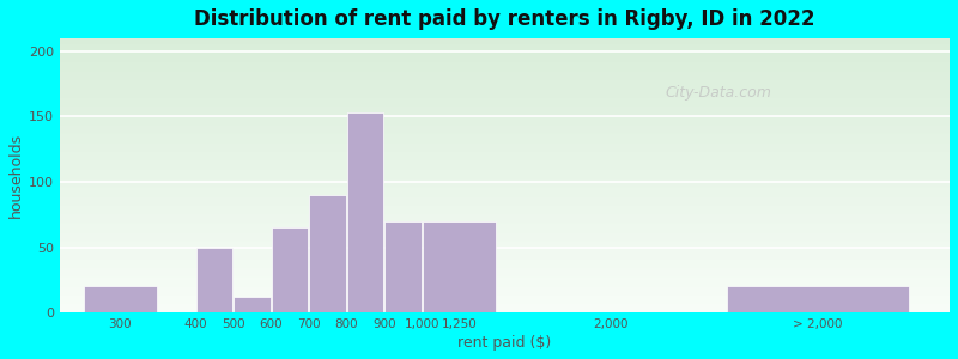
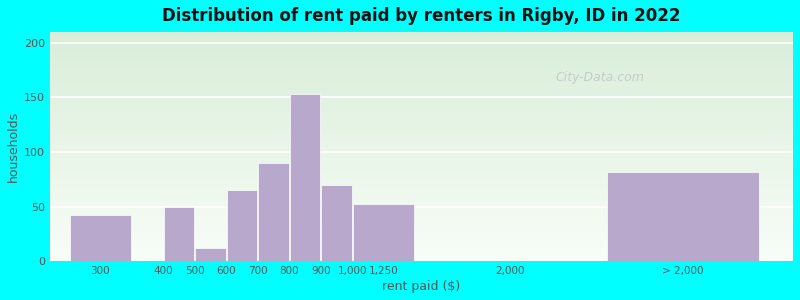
300: 20 -> 42
1,250: 70 -> 52
> 2,000: 20 -> 82
